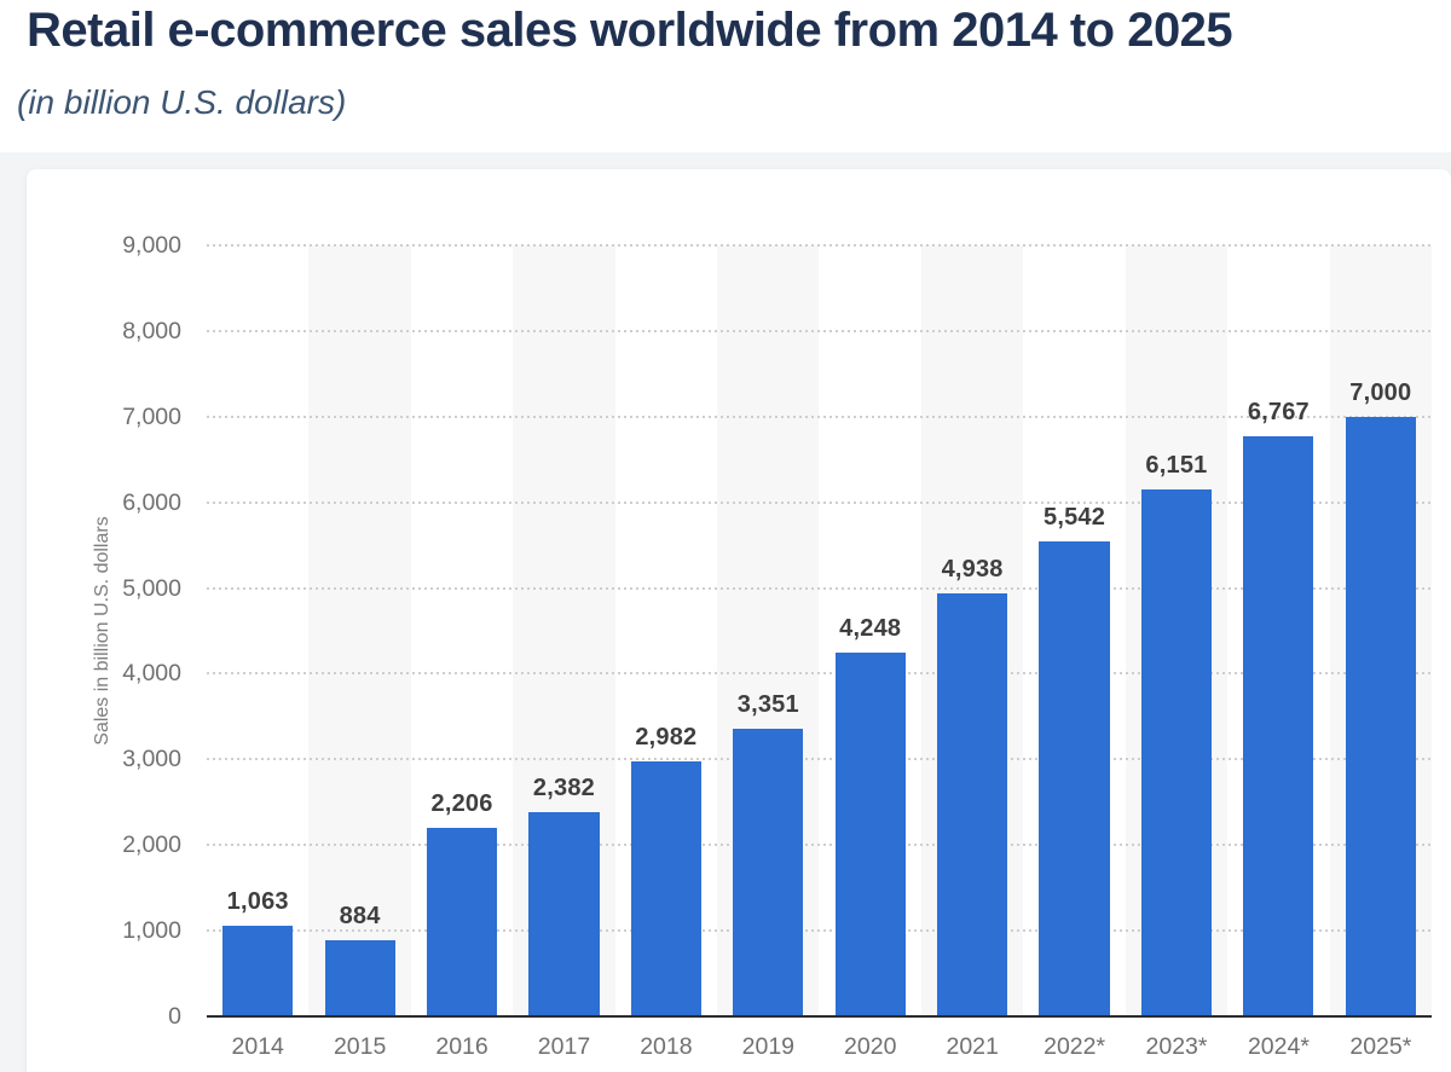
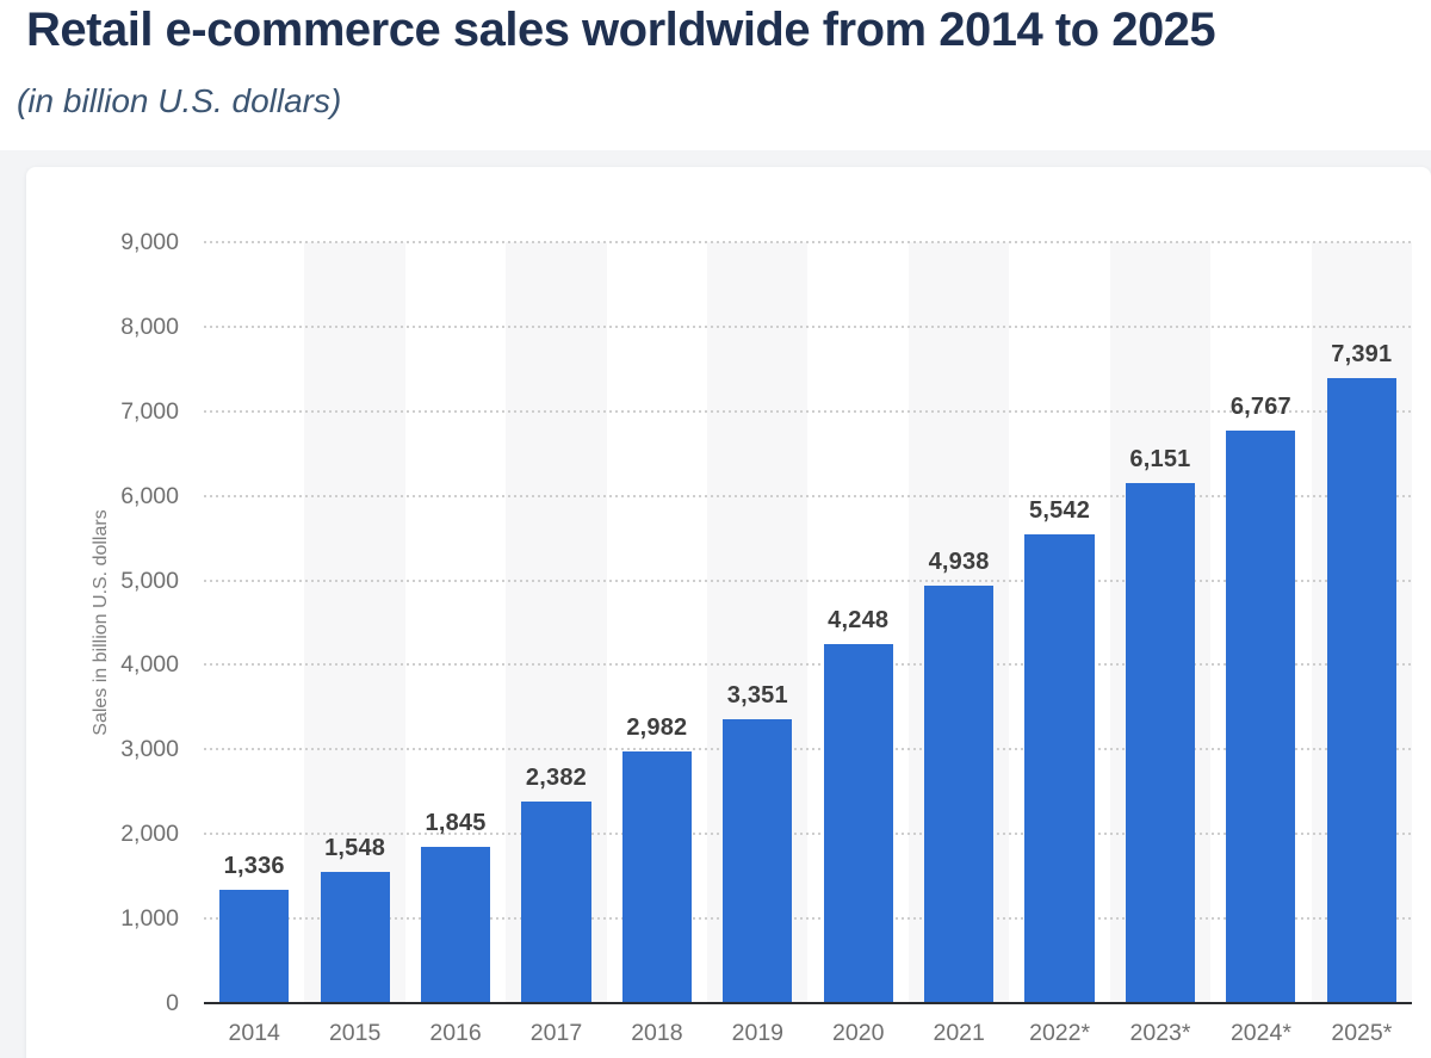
2014: 1,063 -> 1,336
2015: 884 -> 1,548
2016: 2,206 -> 1,845
2025*: 7,000 -> 7,391
